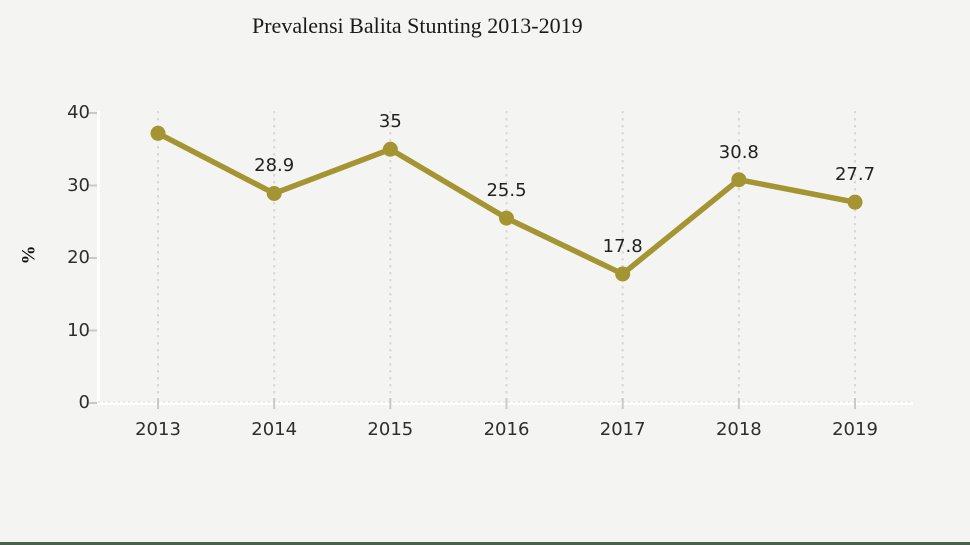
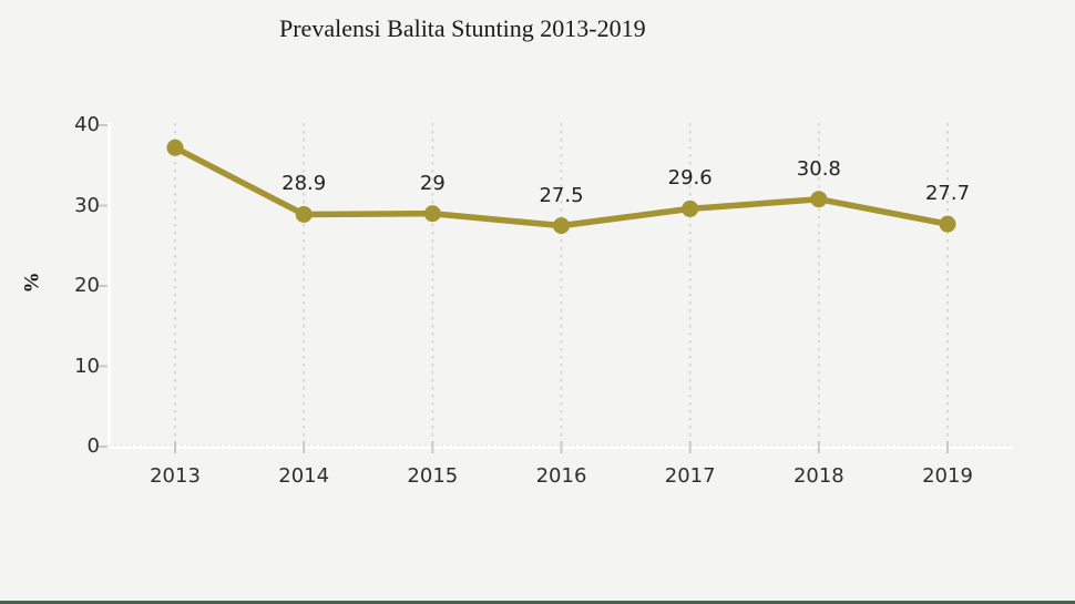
2015: 35 -> 29
2016: 25.5 -> 27.5
2017: 17.8 -> 29.6
